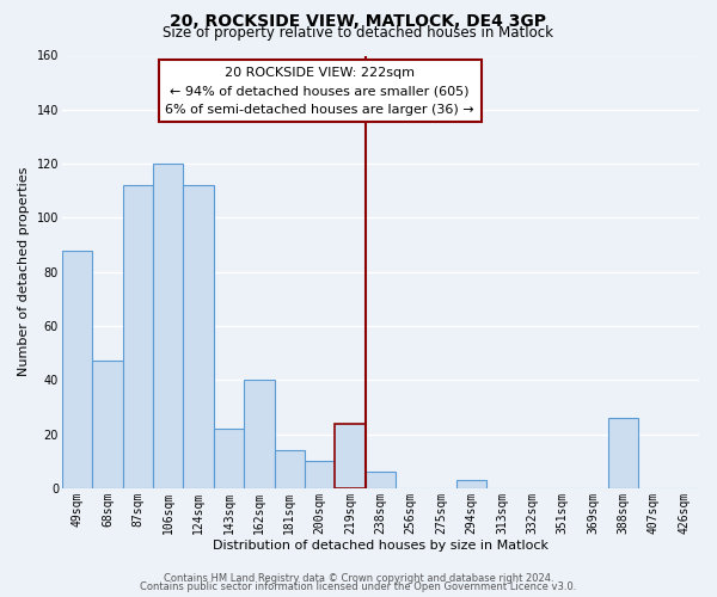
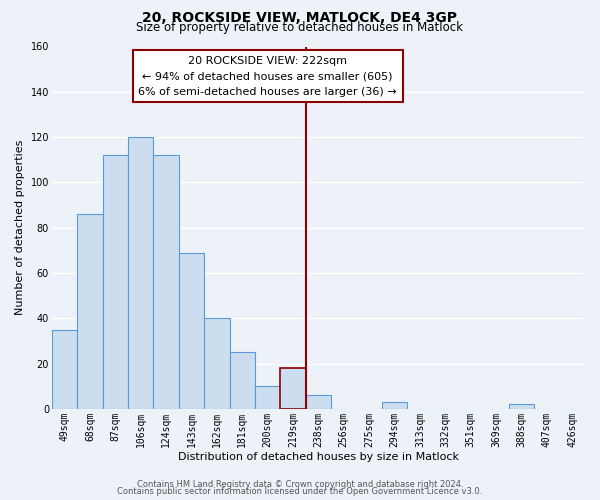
49sqm: 88 -> 35
68sqm: 47 -> 86
143sqm: 22 -> 69
181sqm: 14 -> 25
219sqm: 24 -> 18
388sqm: 26 -> 2
